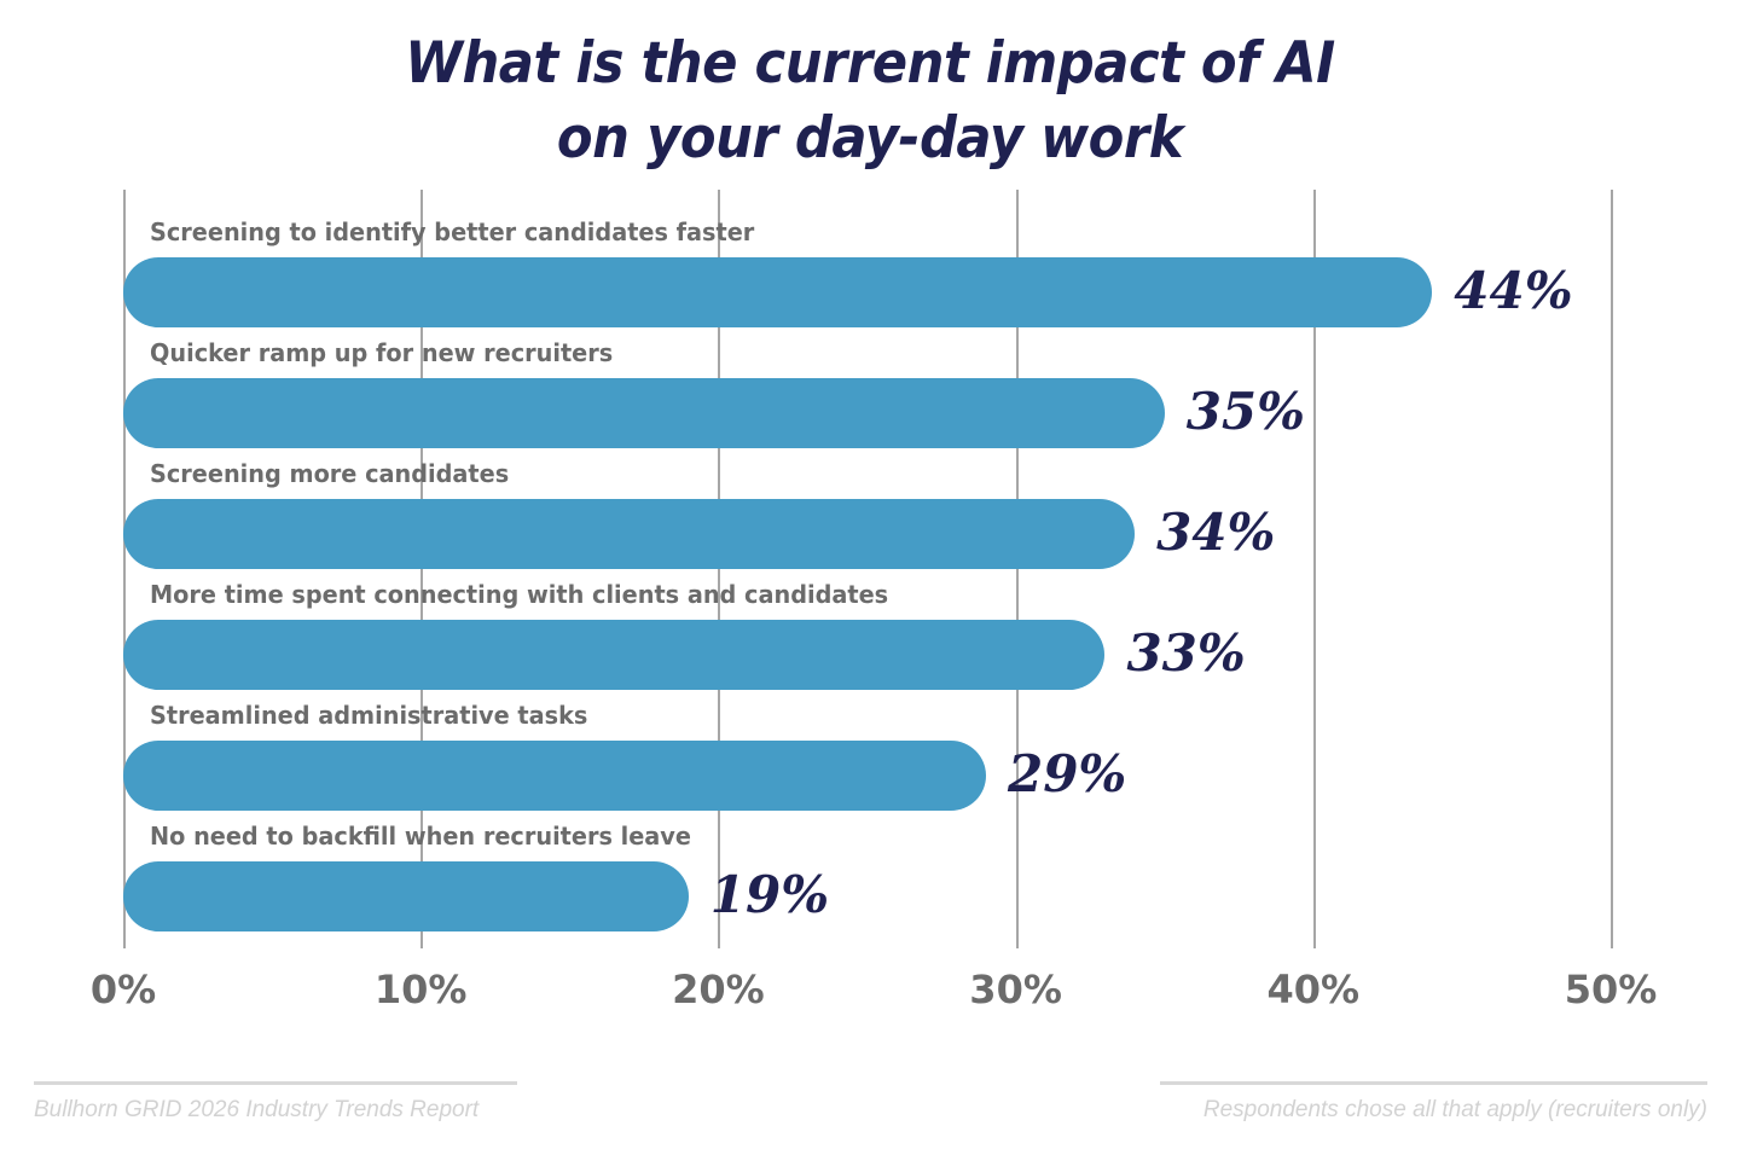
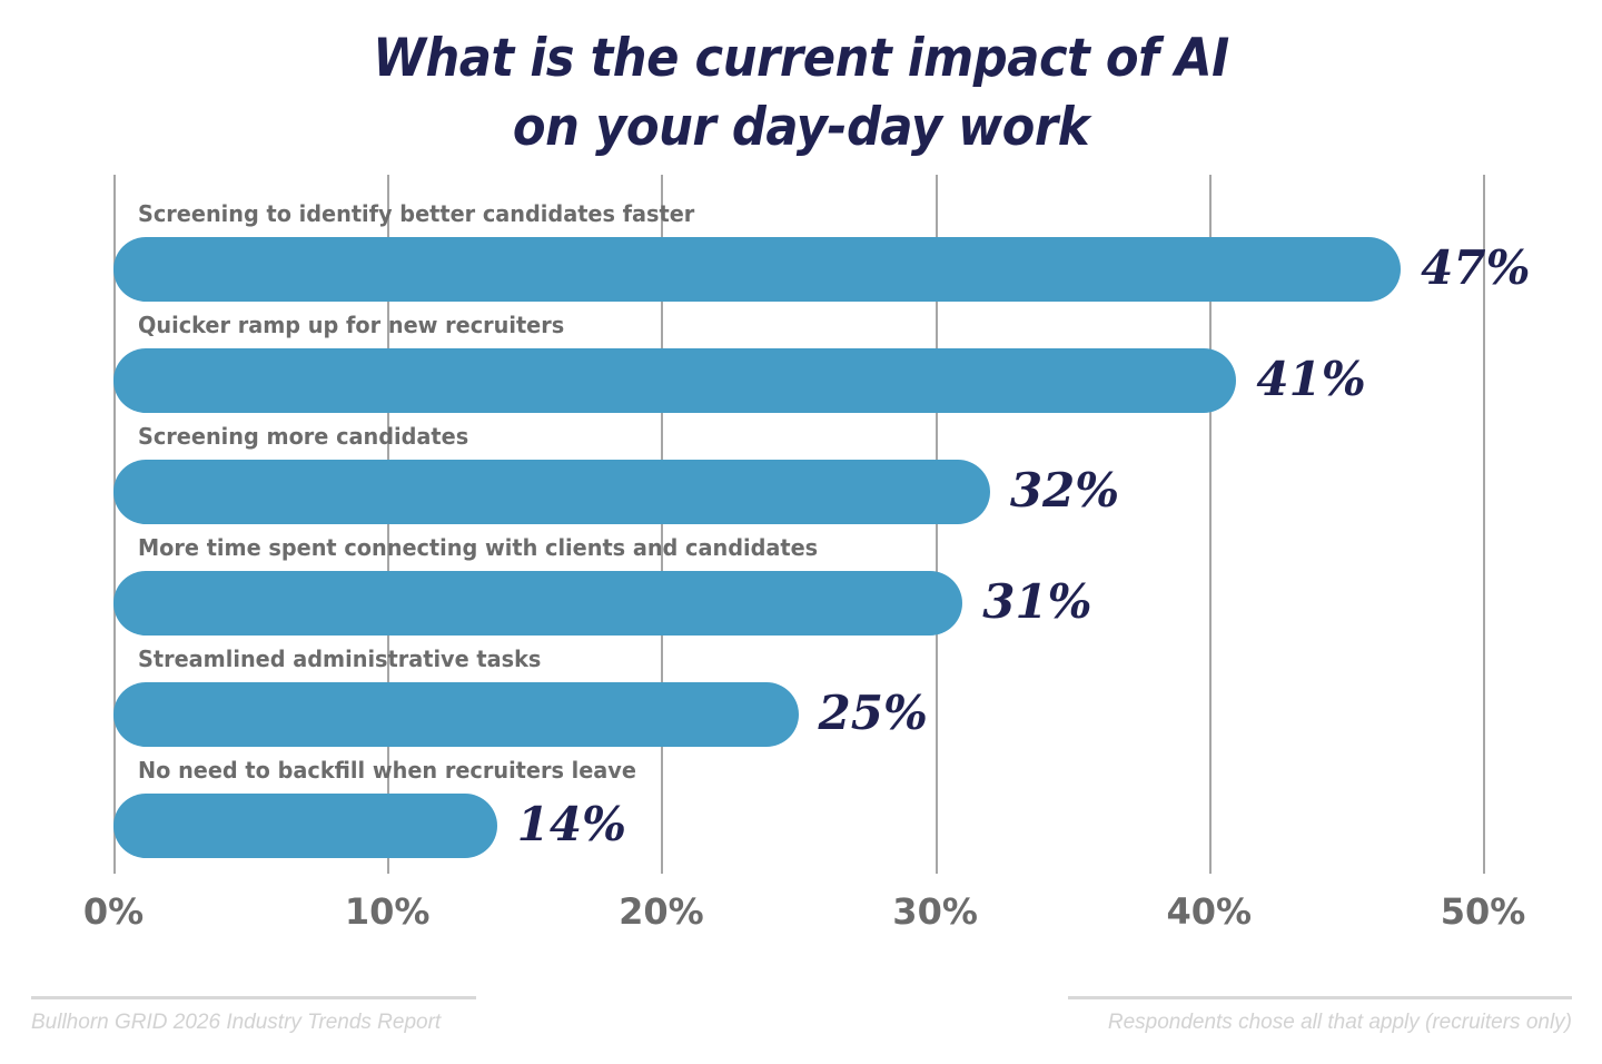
Screening to identify better candidates faster: 44% -> 47%
Quicker ramp up for new recruiters: 35% -> 41%
Screening more candidates: 34% -> 32%
More time spent connecting with clients and candidates: 33% -> 31%
Streamlined administrative tasks: 29% -> 25%
No need to backfill when recruiters leave: 19% -> 14%
